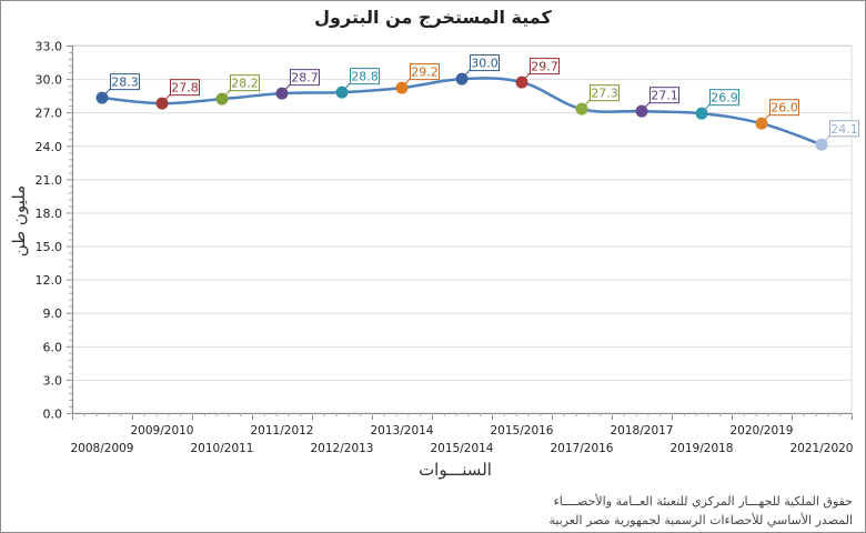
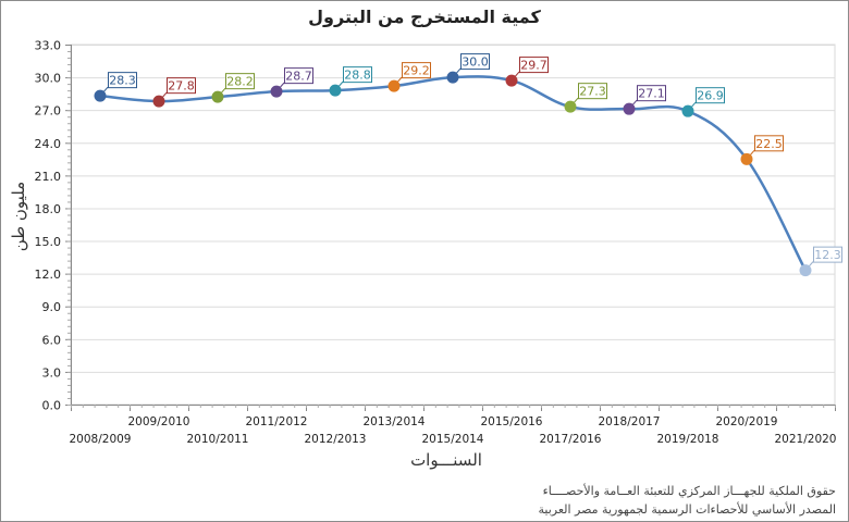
2020/2019: 26.0 -> 22.5
2021/2020: 24.1 -> 12.3
